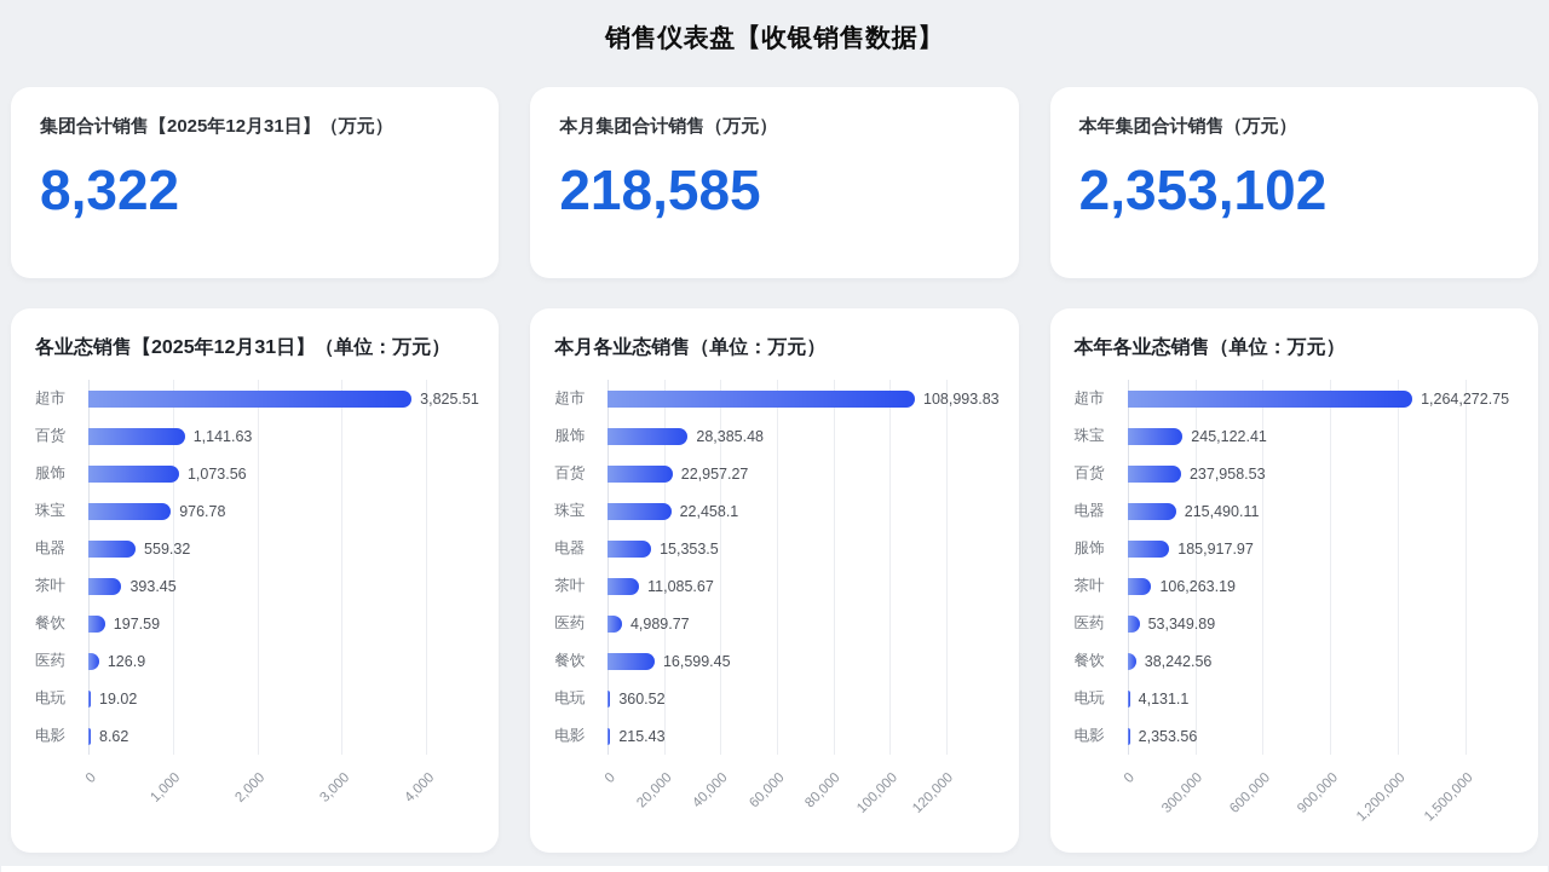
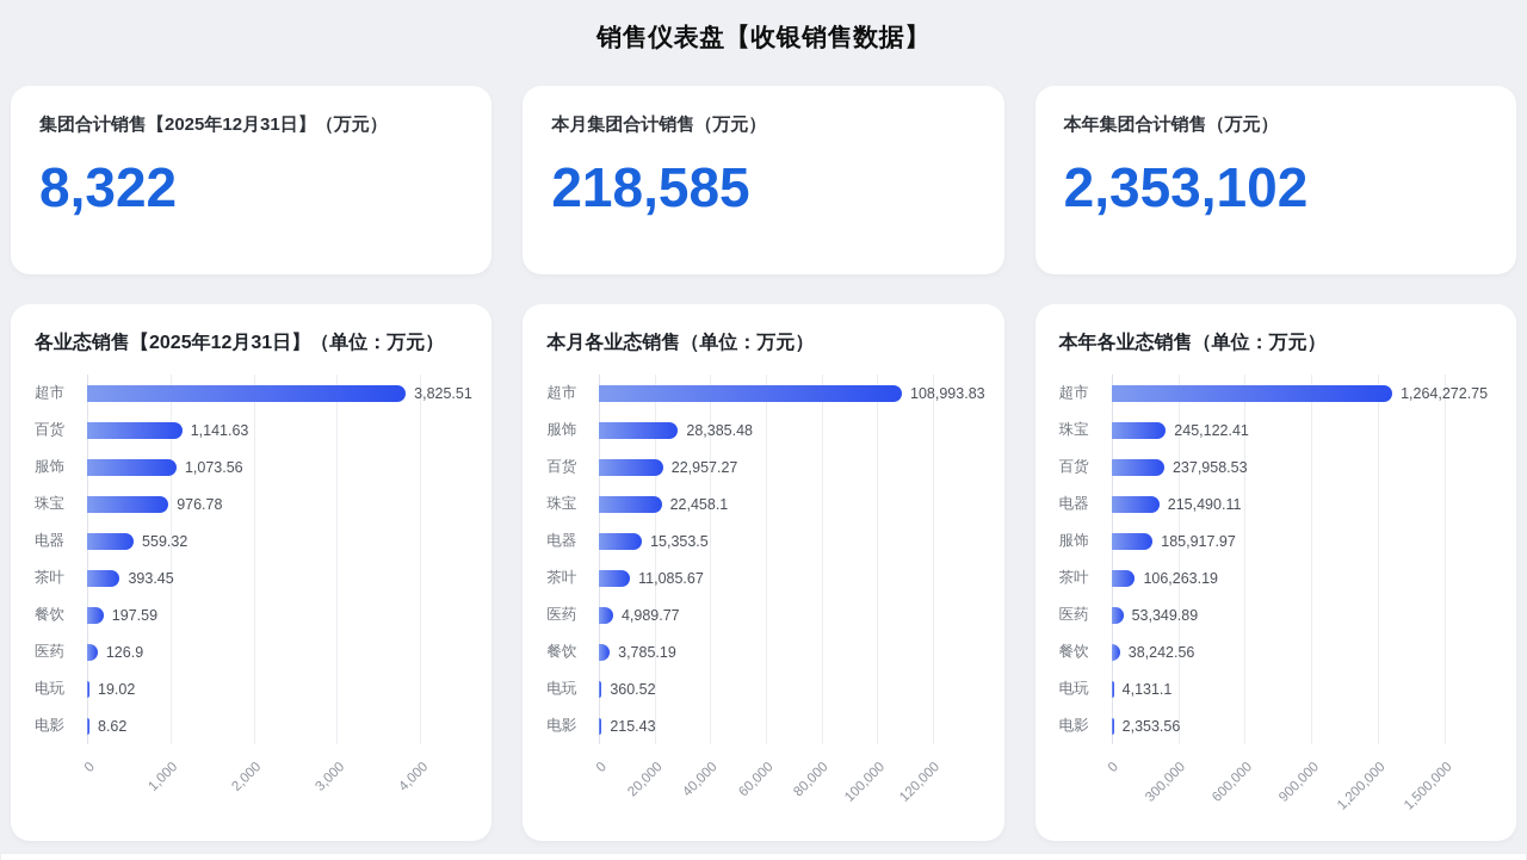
本月各业态销售（单位：万元）/餐饮: 16,599.45 -> 3,785.19
